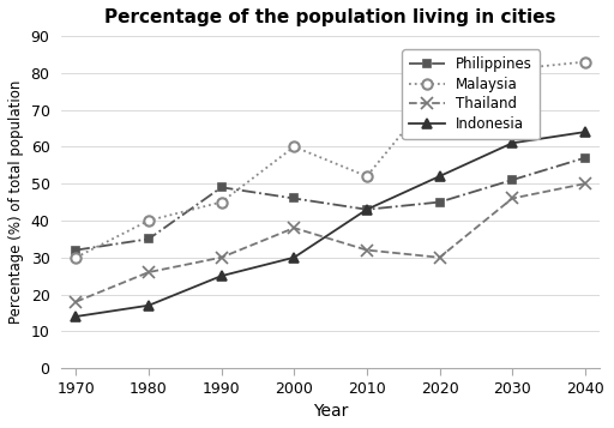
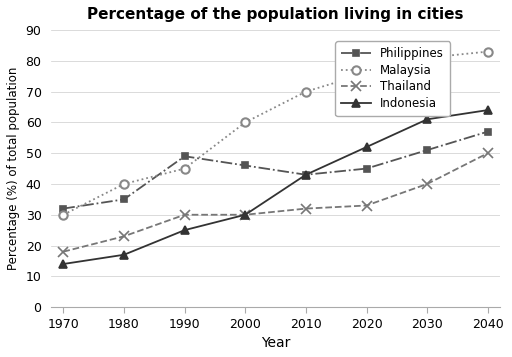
Thailand/1980: 26 -> 23
Thailand/2000: 38 -> 30
Malaysia/2010: 52 -> 70
Thailand/2020: 30 -> 33
Thailand/2030: 46 -> 40
